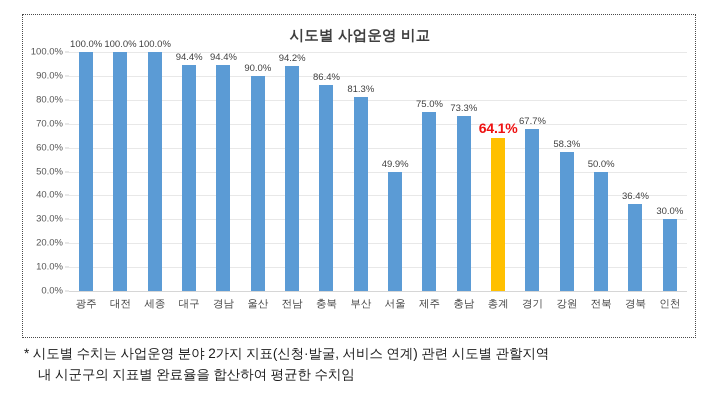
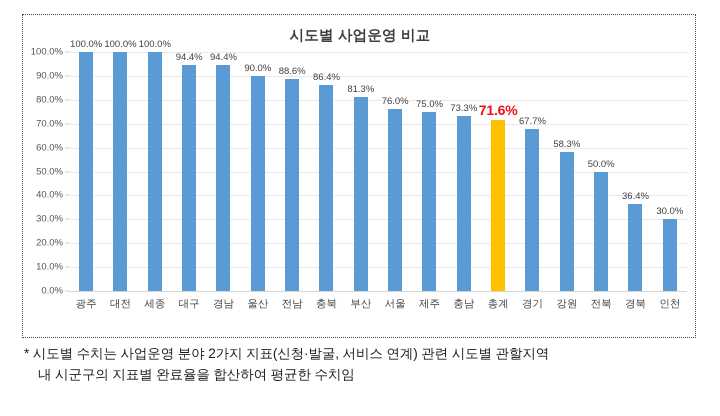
전남: 94.2% -> 88.6%
서울: 49.9% -> 76.0%
총계: 64.1% -> 71.6%
